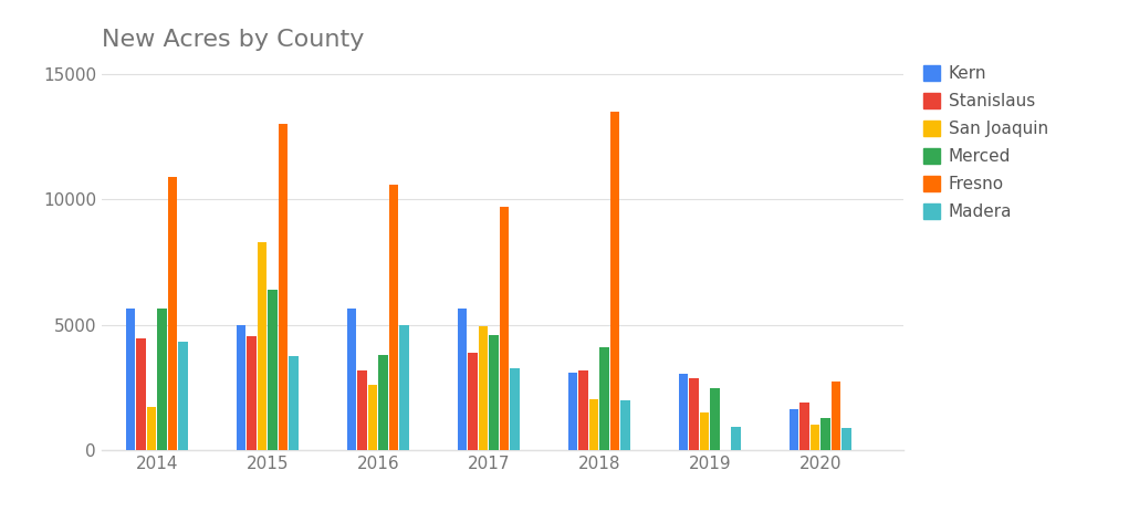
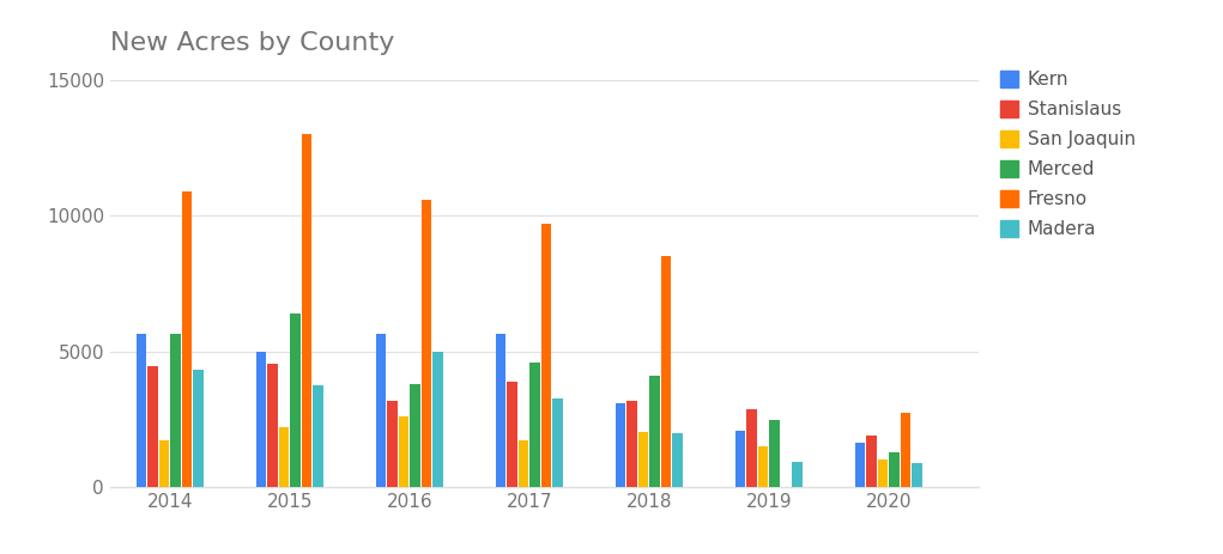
San Joaquin/2015: 8300 -> 2200
San Joaquin/2017: 4950 -> 1750
Fresno/2018: 13500 -> 8500
Kern/2019: 3050 -> 2100
